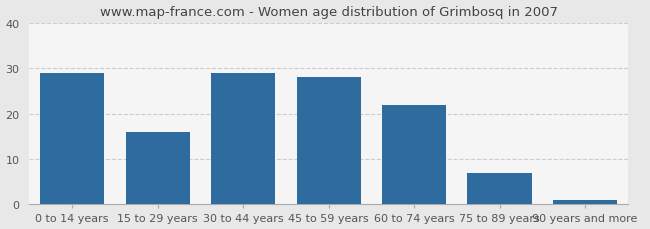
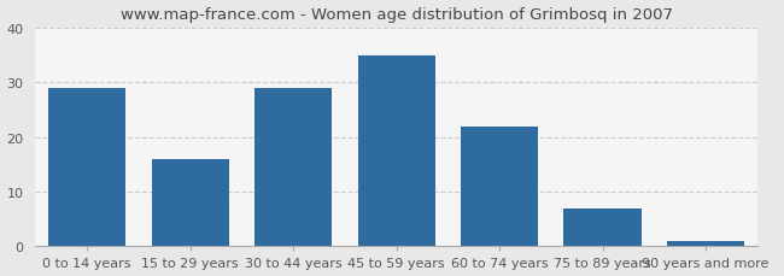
45 to 59 years: 28 -> 35
